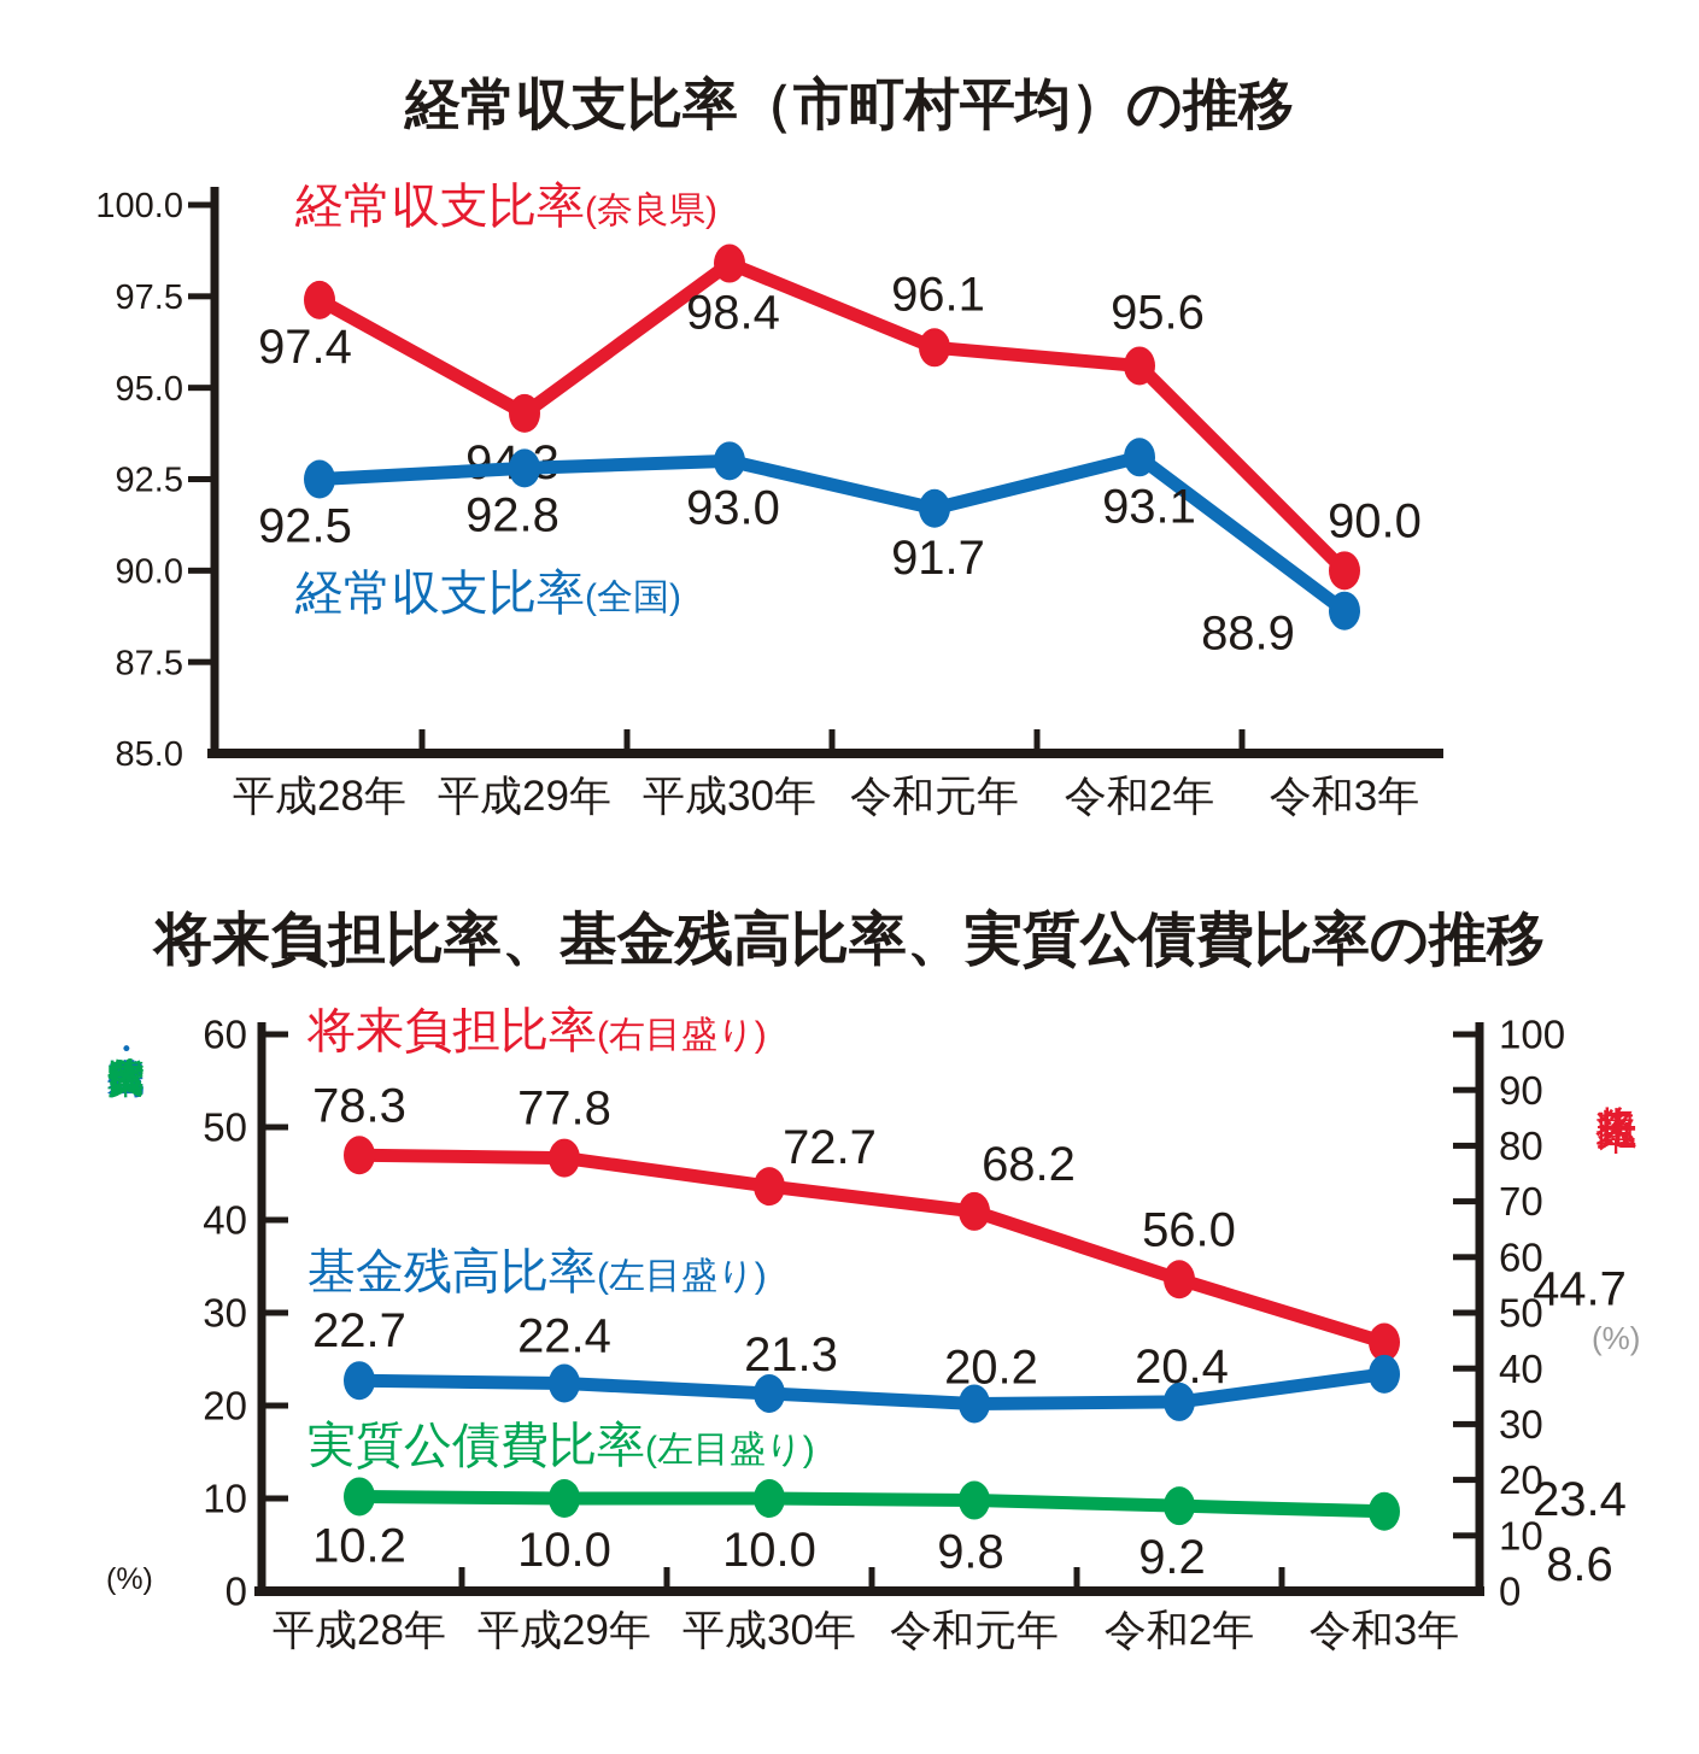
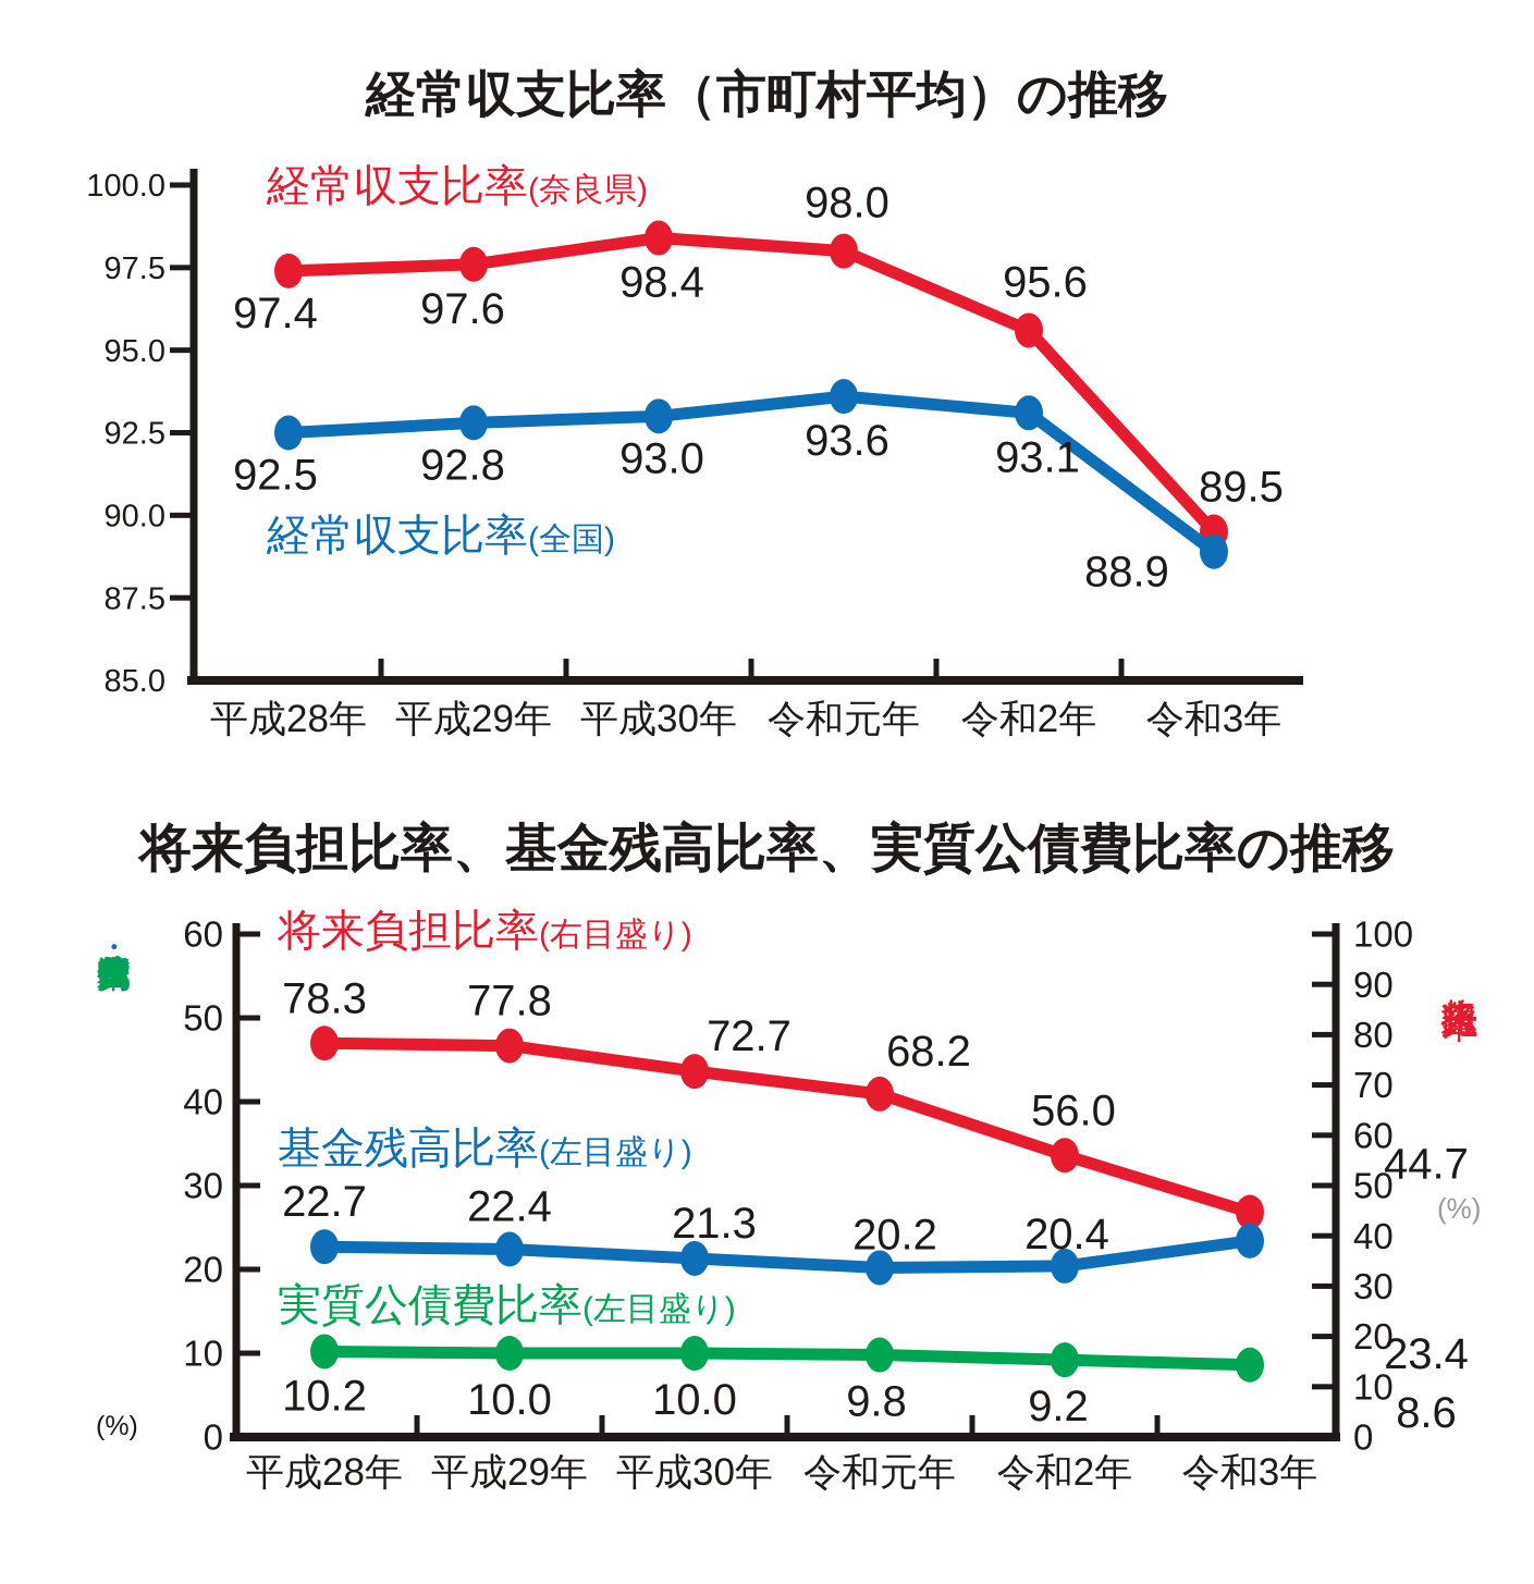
経常収支比率（市町村平均）の推移/経常収支比率(奈良県)/平成29年: 94.3 -> 97.6
経常収支比率（市町村平均）の推移/経常収支比率(奈良県)/令和元年: 96.1 -> 98.0
経常収支比率（市町村平均）の推移/経常収支比率(全国)/令和元年: 91.7 -> 93.6
経常収支比率（市町村平均）の推移/経常収支比率(奈良県)/令和3年: 90.0 -> 89.5
